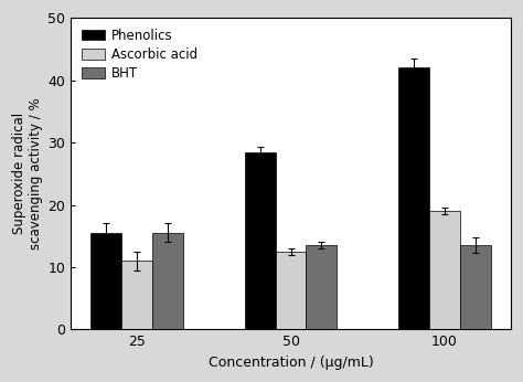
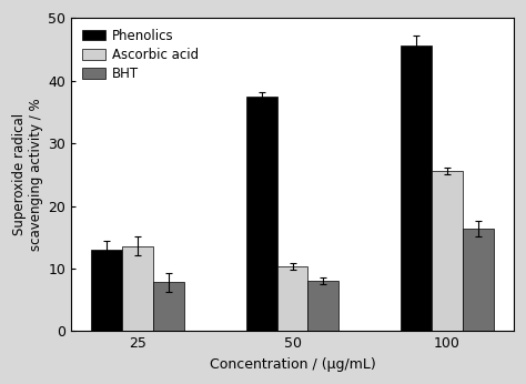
Phenolics/25: 15.5 -> 13.0
Ascorbic acid/25: 11.0 -> 13.6
BHT/25: 15.5 -> 7.8
Phenolics/50: 28.5 -> 37.4
Ascorbic acid/50: 12.5 -> 10.4
BHT/50: 13.5 -> 8.0
Phenolics/100: 42.0 -> 45.6
Ascorbic acid/100: 19.0 -> 25.6
BHT/100: 13.5 -> 16.4
